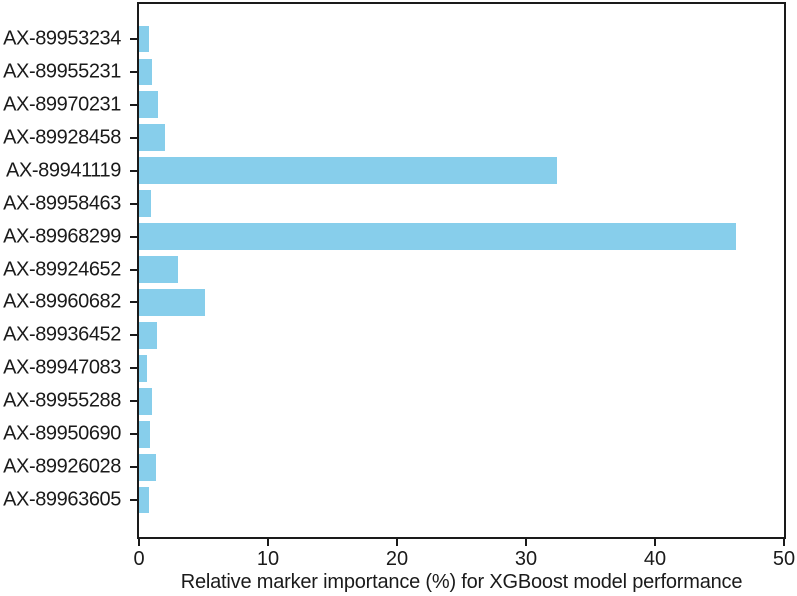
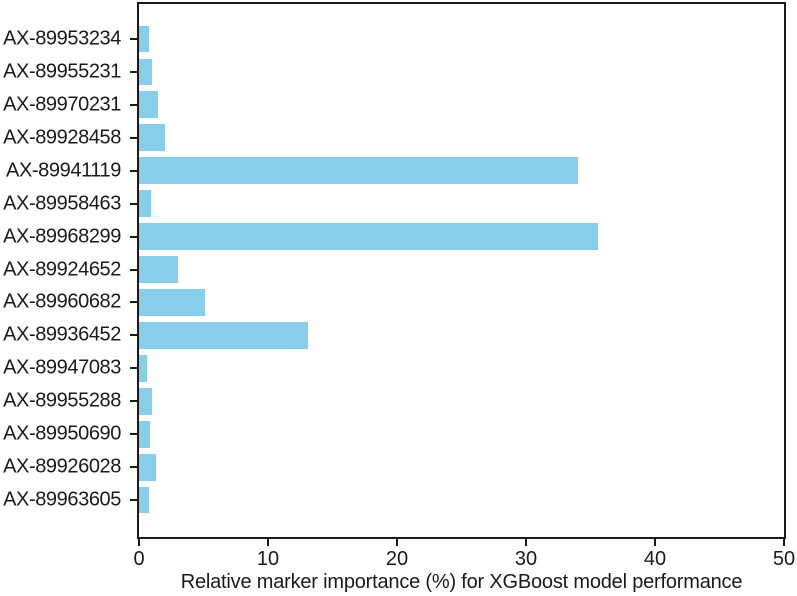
AX-89941119: 32.4 -> 34.0
AX-89968299: 46.3 -> 35.6
AX-89936452: 1.4 -> 13.1
